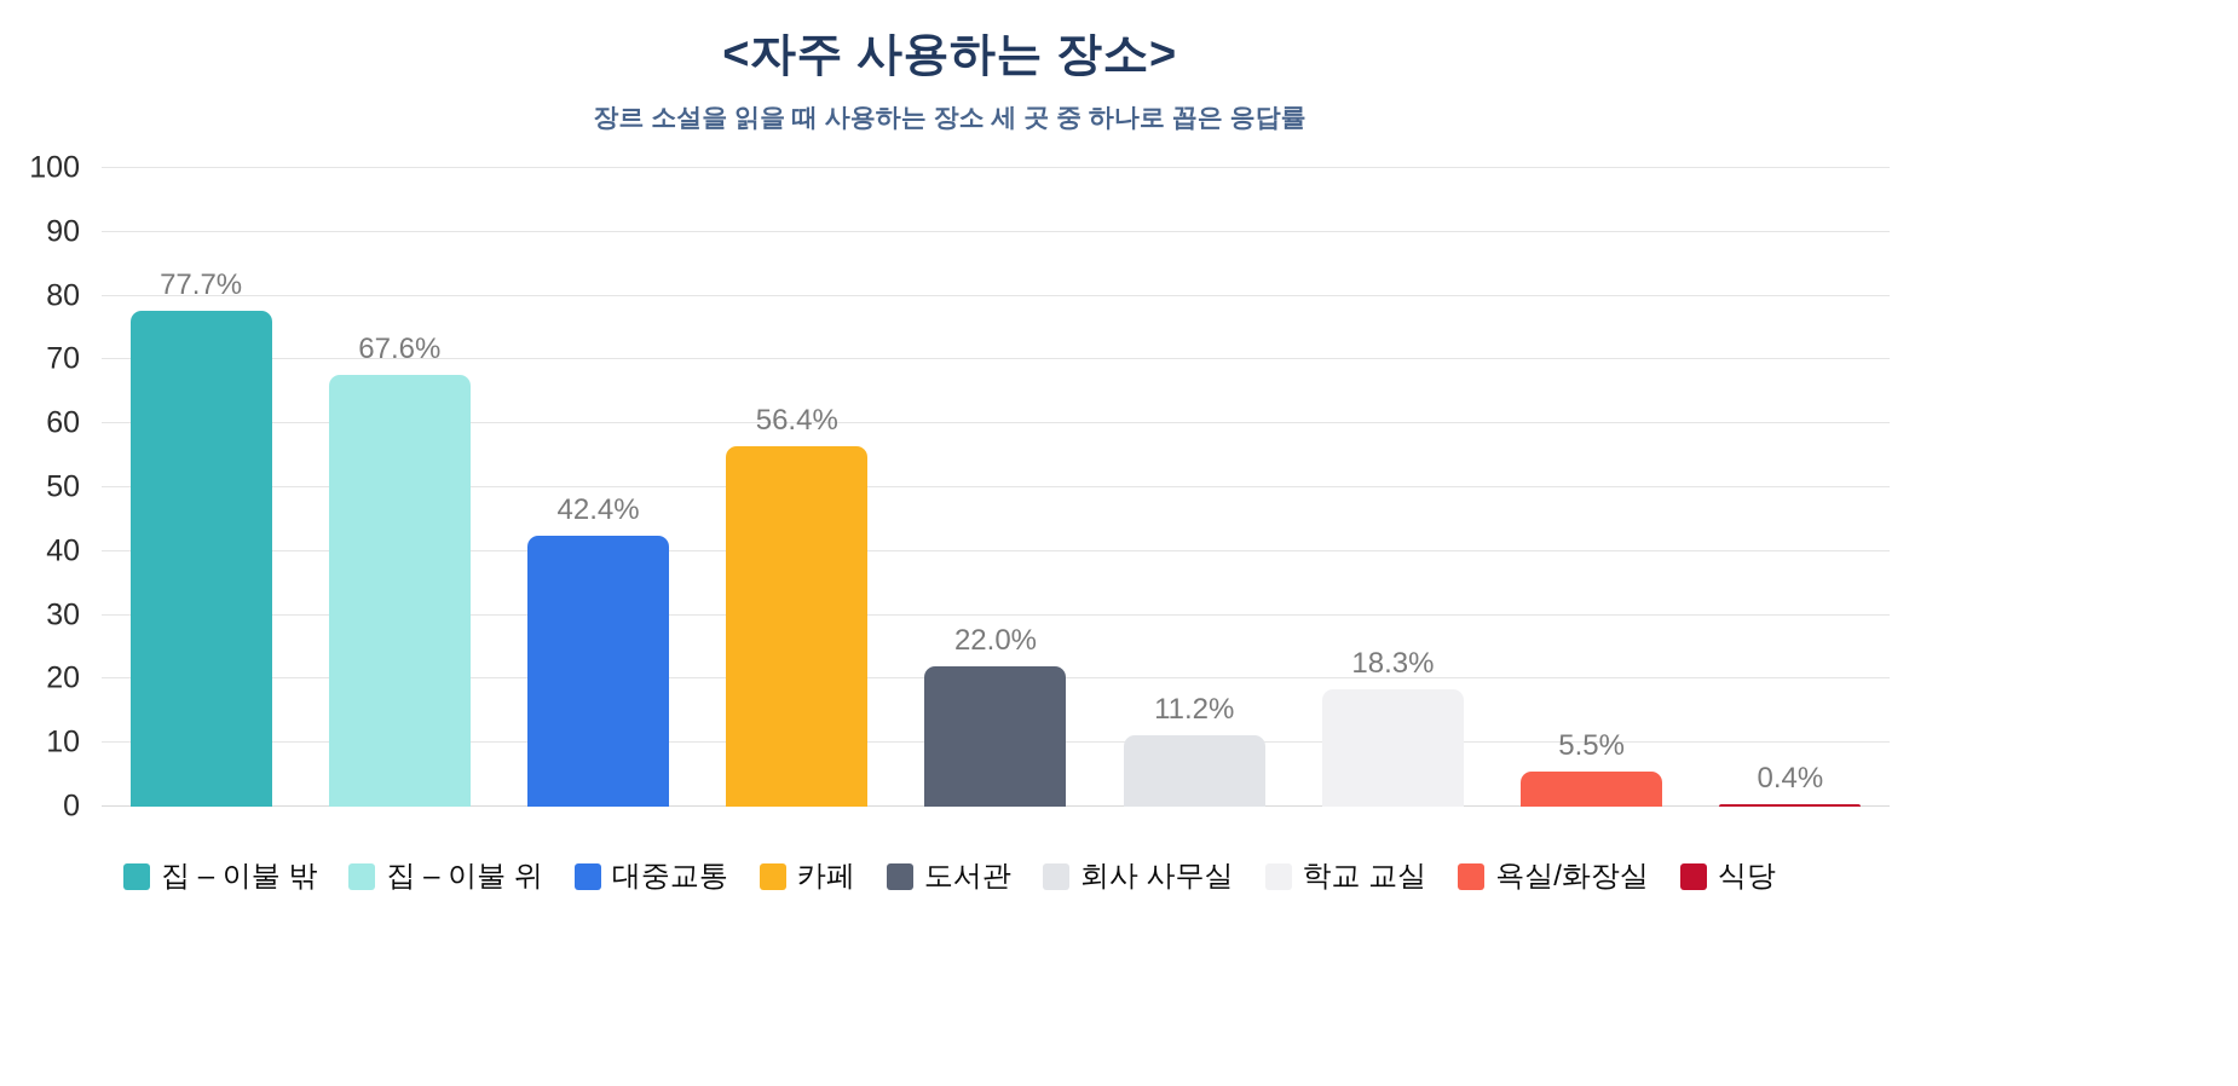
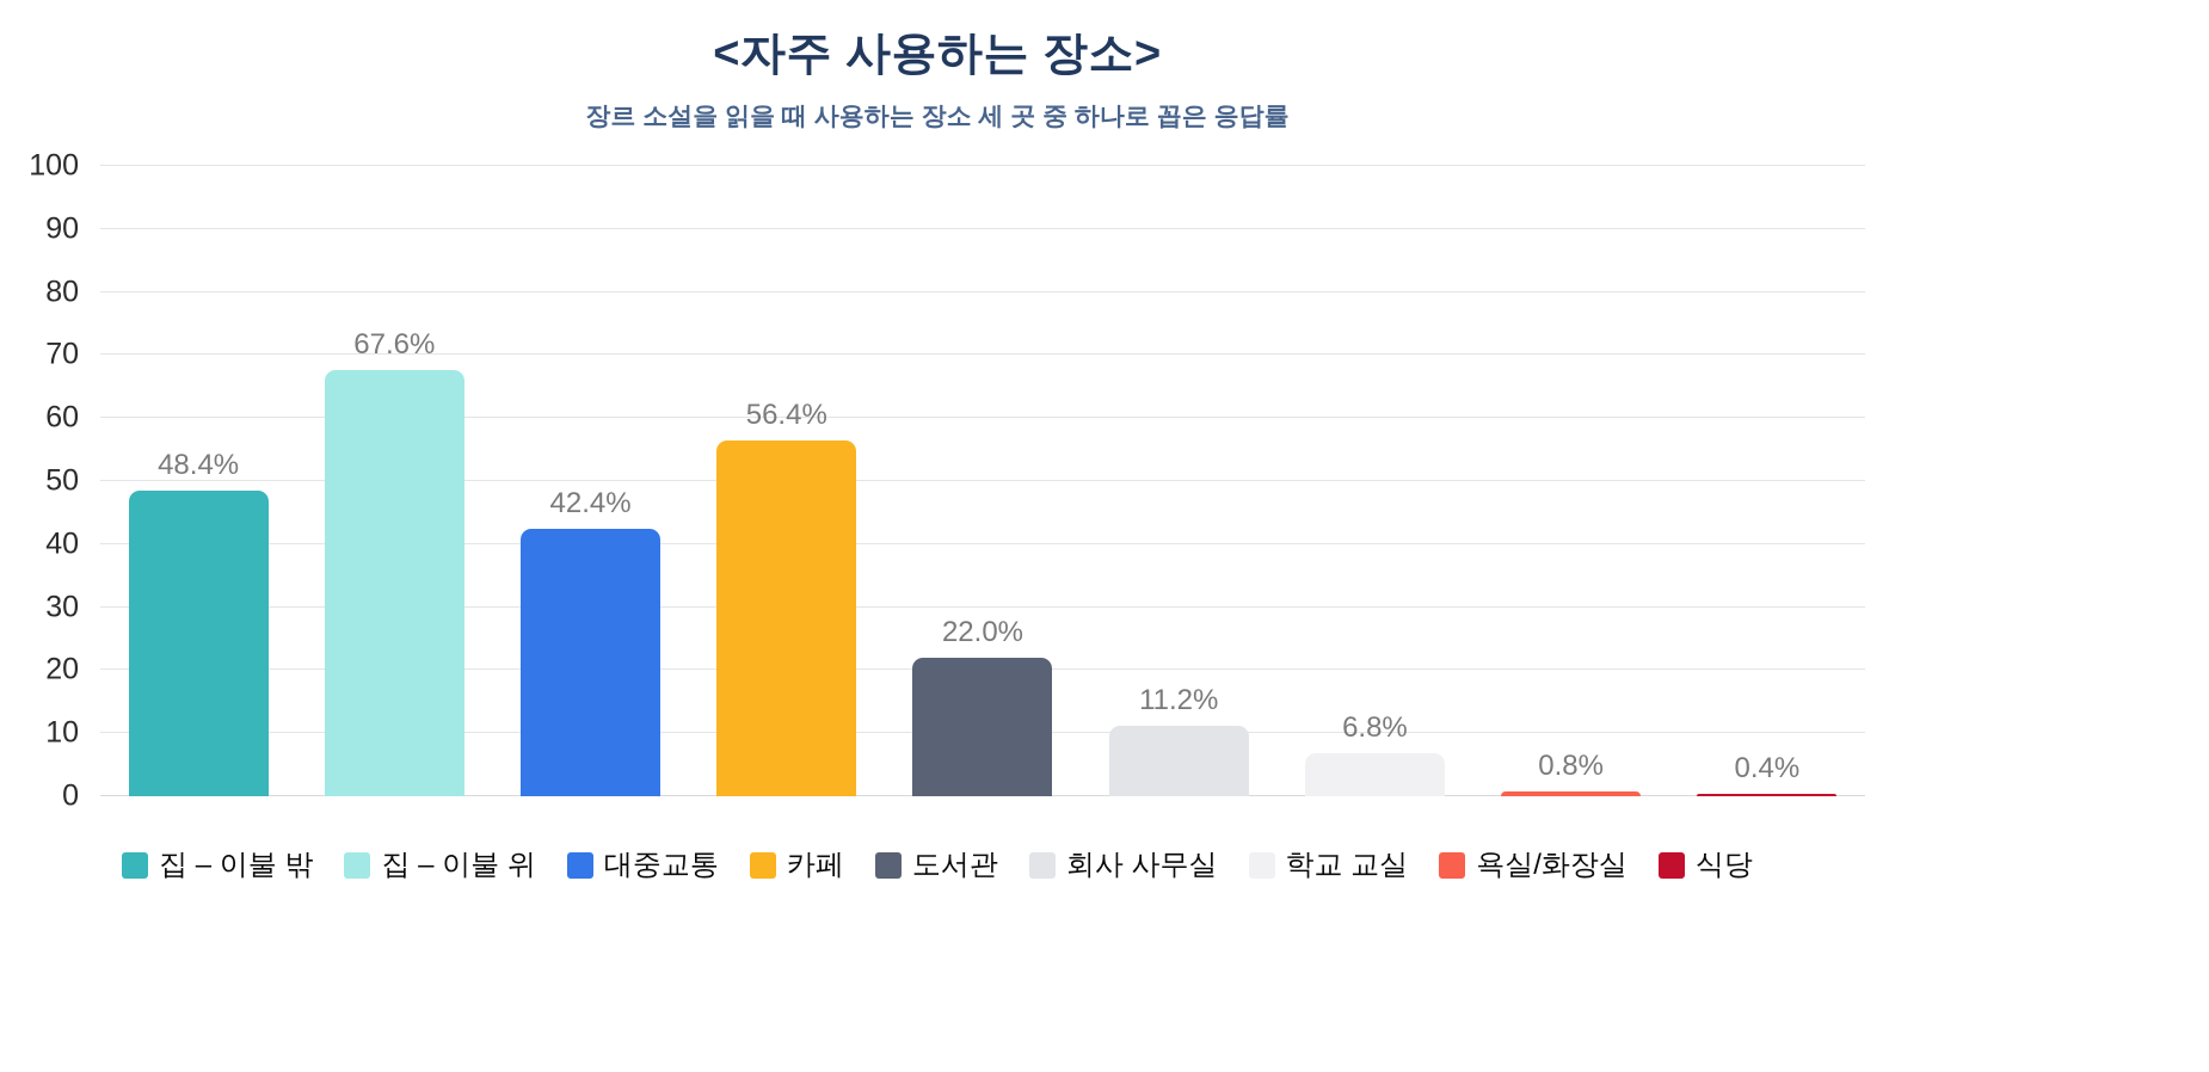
집 – 이불 밖: 77.7% -> 48.4%
학교 교실: 18.3% -> 6.8%
욕실/화장실: 5.5% -> 0.8%
